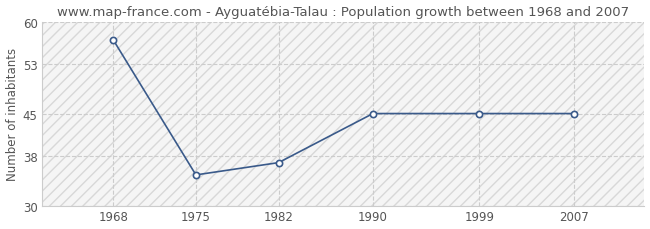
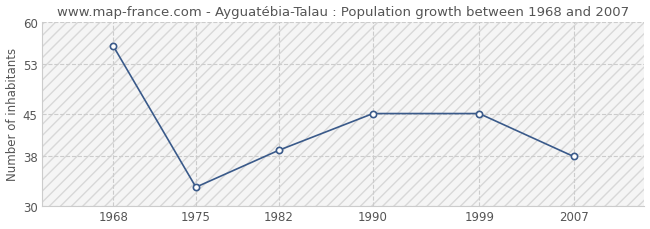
1968: 57 -> 56
1975: 35 -> 33
1982: 37 -> 39
2007: 45 -> 38
